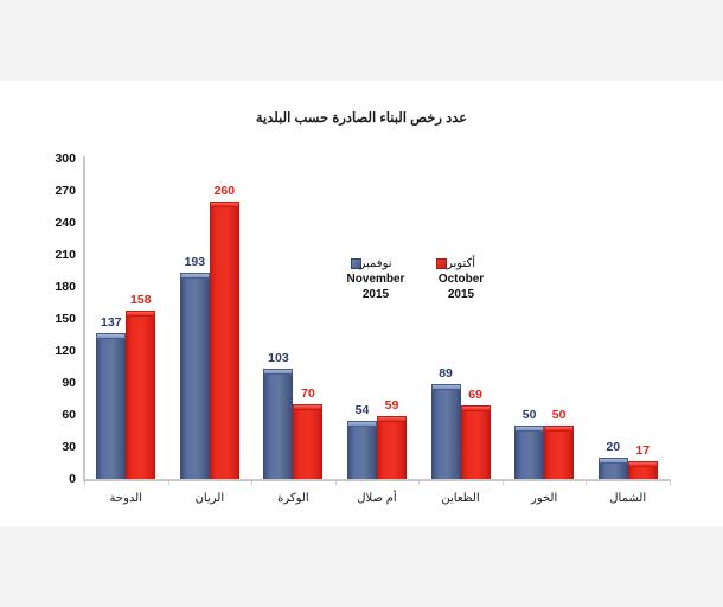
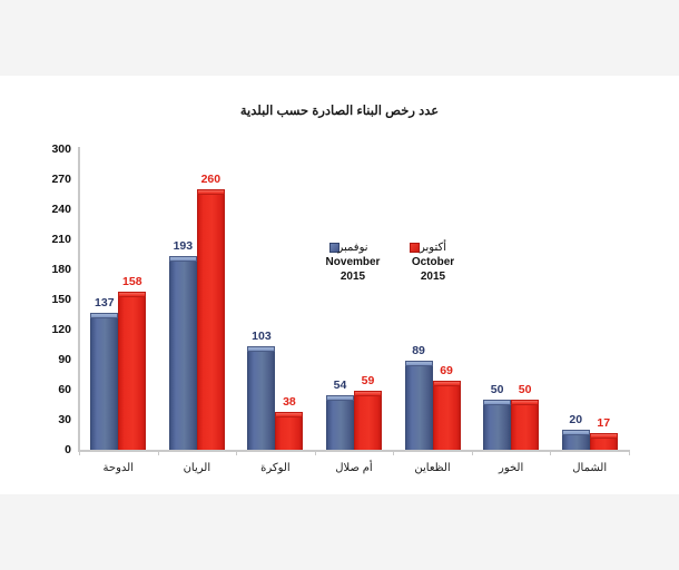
أكتوبر October 2015/الوكرة: 70 -> 38
